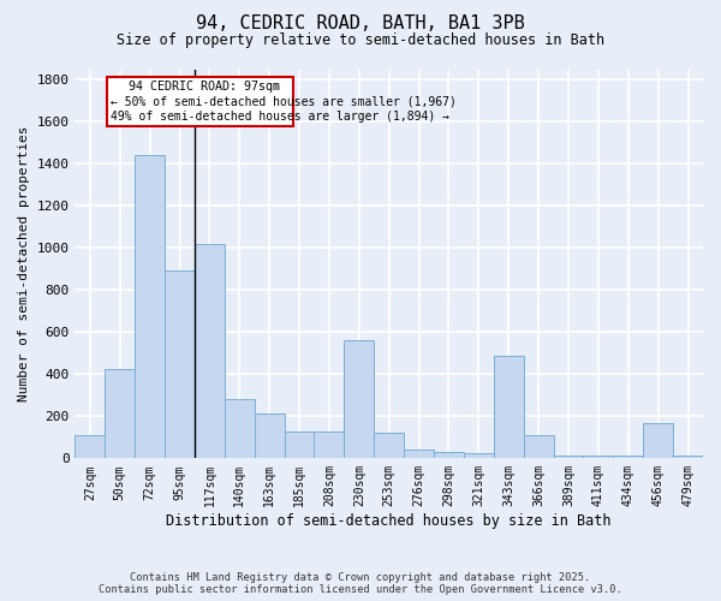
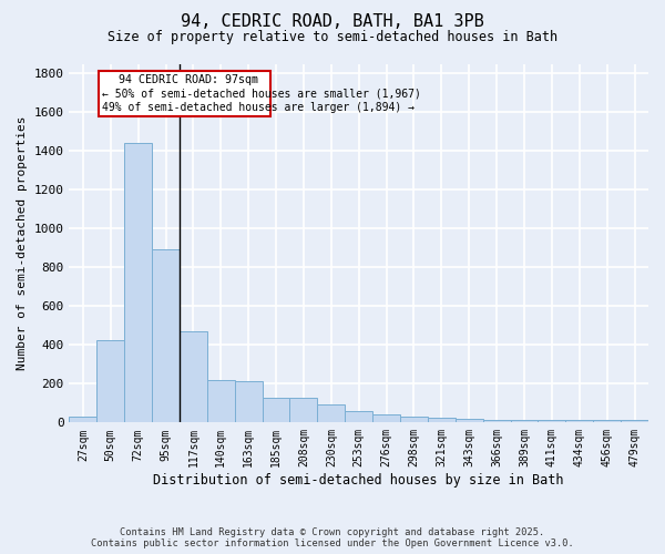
27sqm: 110 -> 30
117sqm: 1020 -> 470
140sqm: 280 -> 220
230sqm: 560 -> 90
253sqm: 120 -> 60
343sqm: 490 -> 20
366sqm: 110 -> 10
456sqm: 170 -> 10
